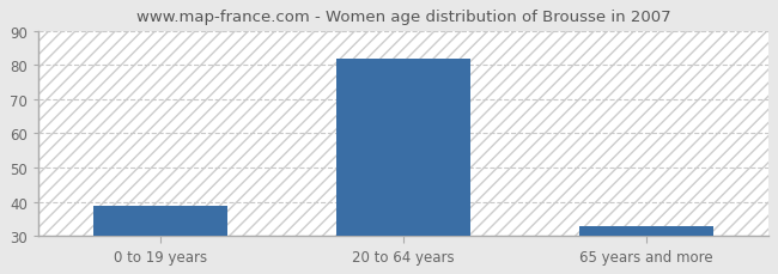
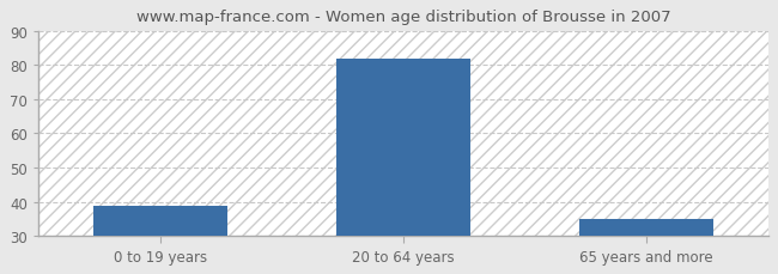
65 years and more: 33 -> 35
